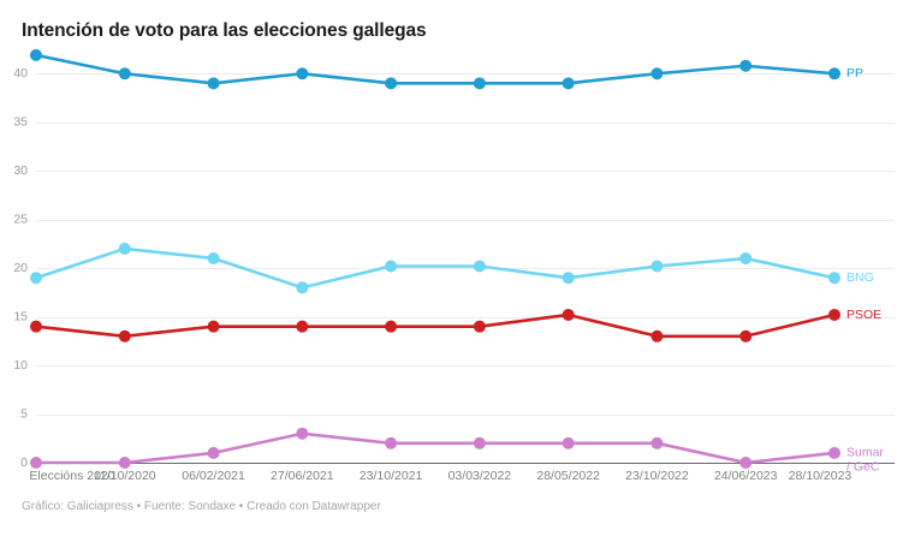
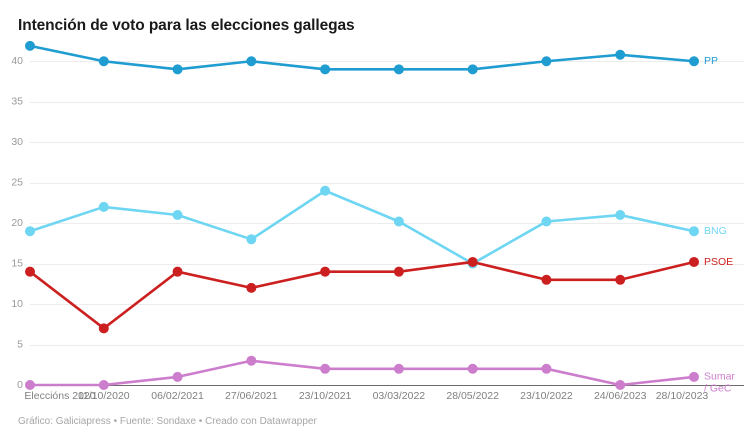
PSOE/11/10/2020: 13 -> 7
PSOE/27/06/2021: 14 -> 12
BNG/23/10/2021: 20 -> 24
BNG/28/05/2022: 19 -> 15
